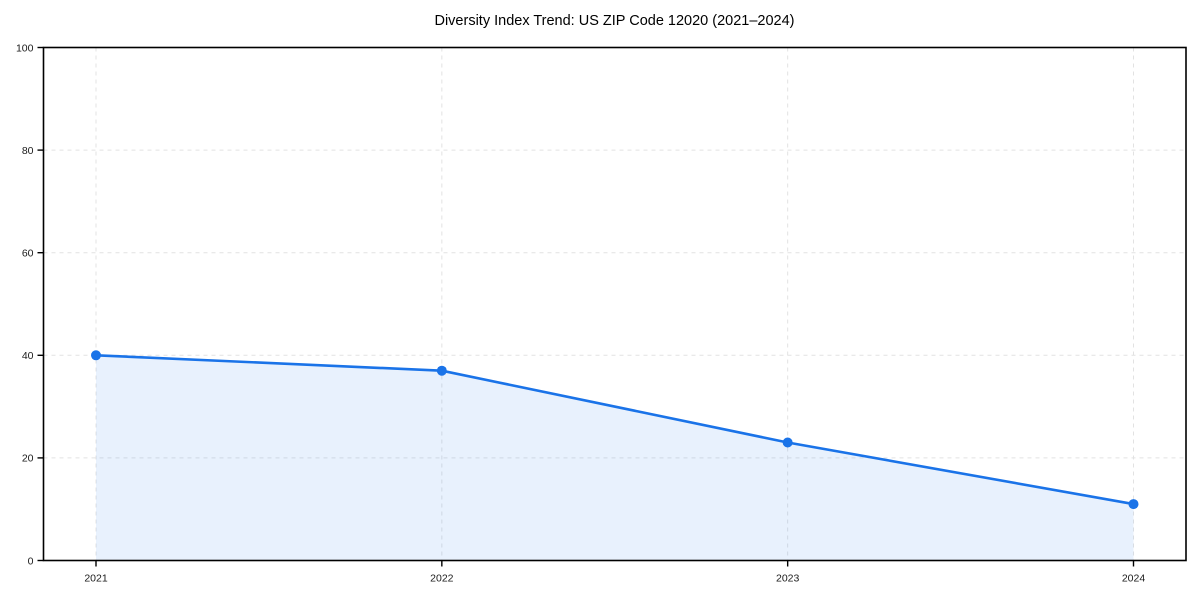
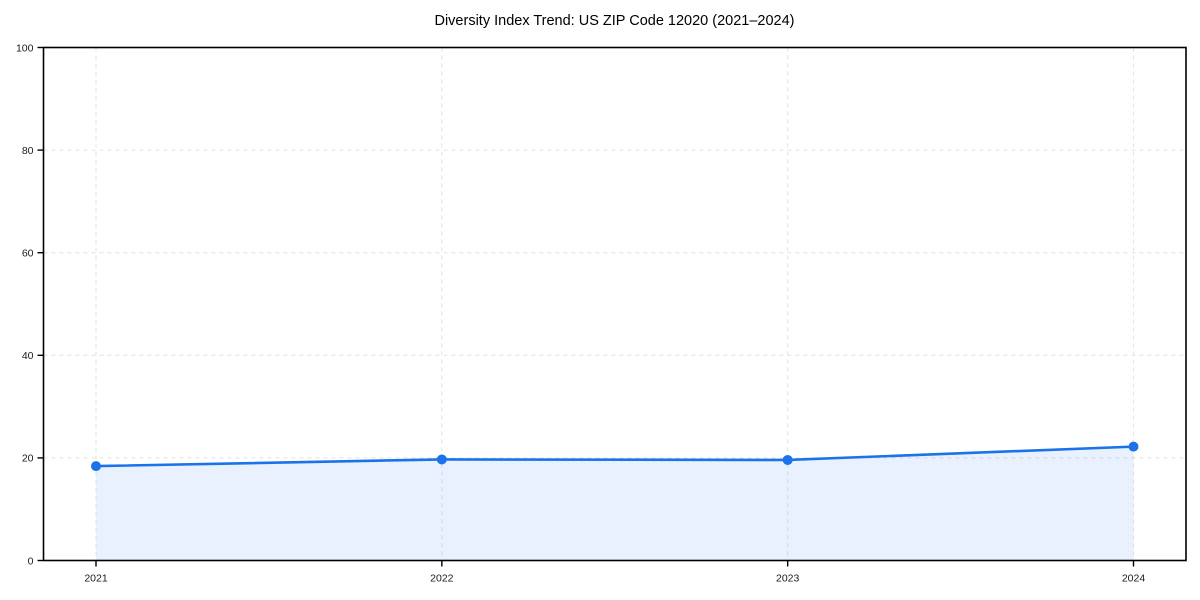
2021: 40 -> 18
2022: 37 -> 20
2023: 23 -> 20
2024: 11 -> 22
